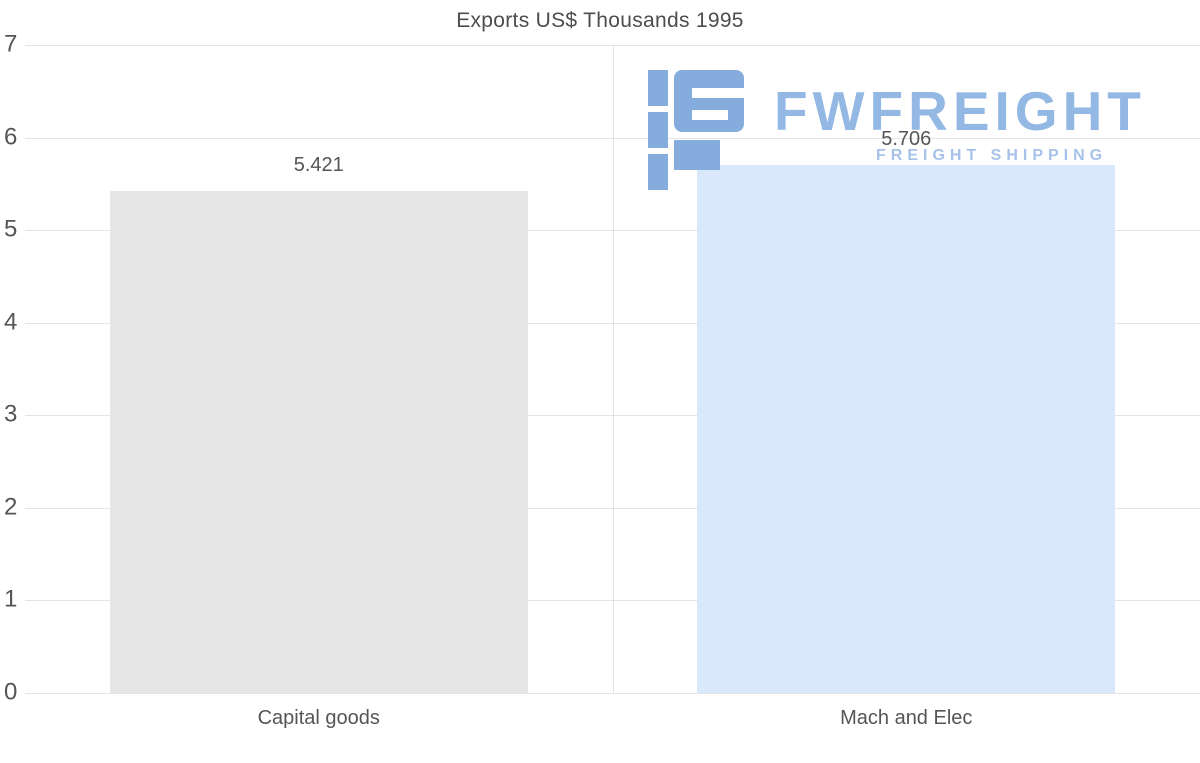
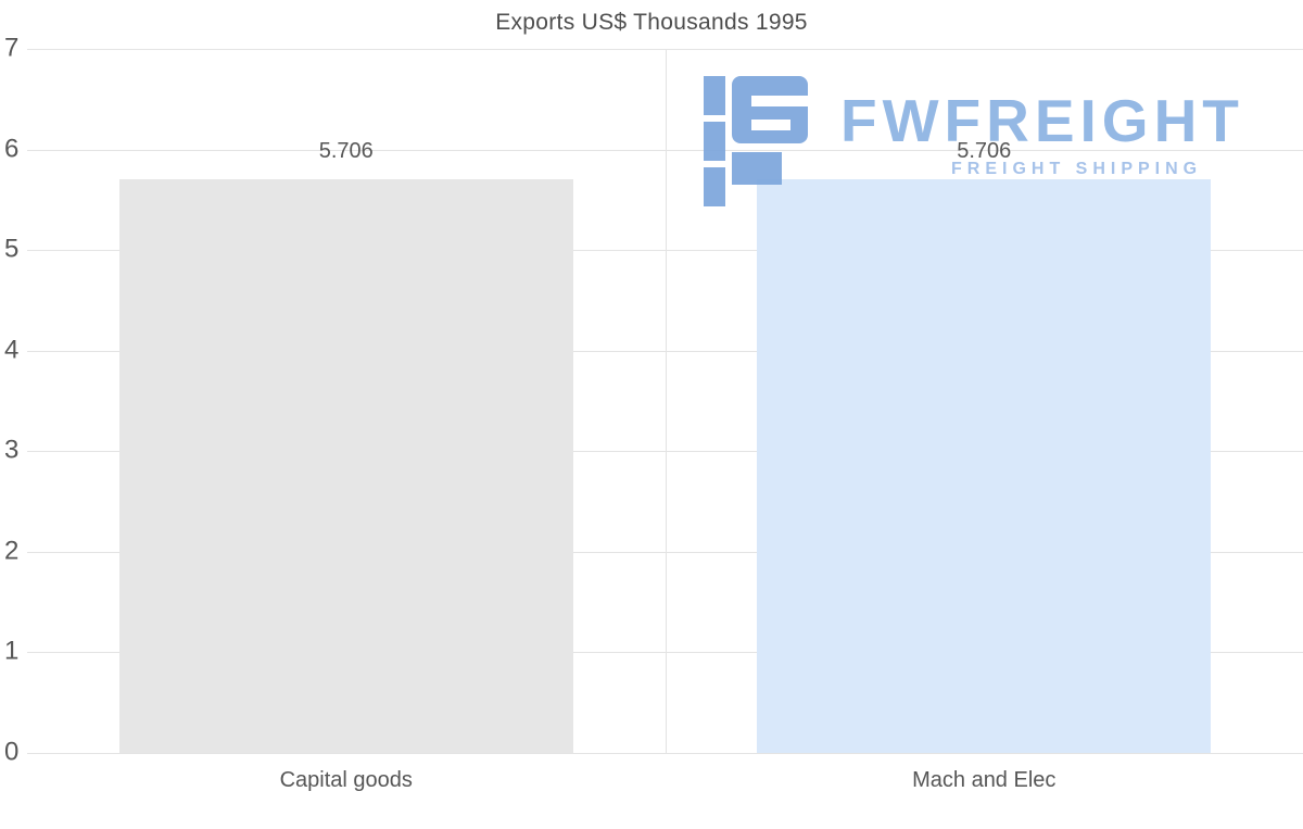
Capital goods: 5.421 -> 5.706
